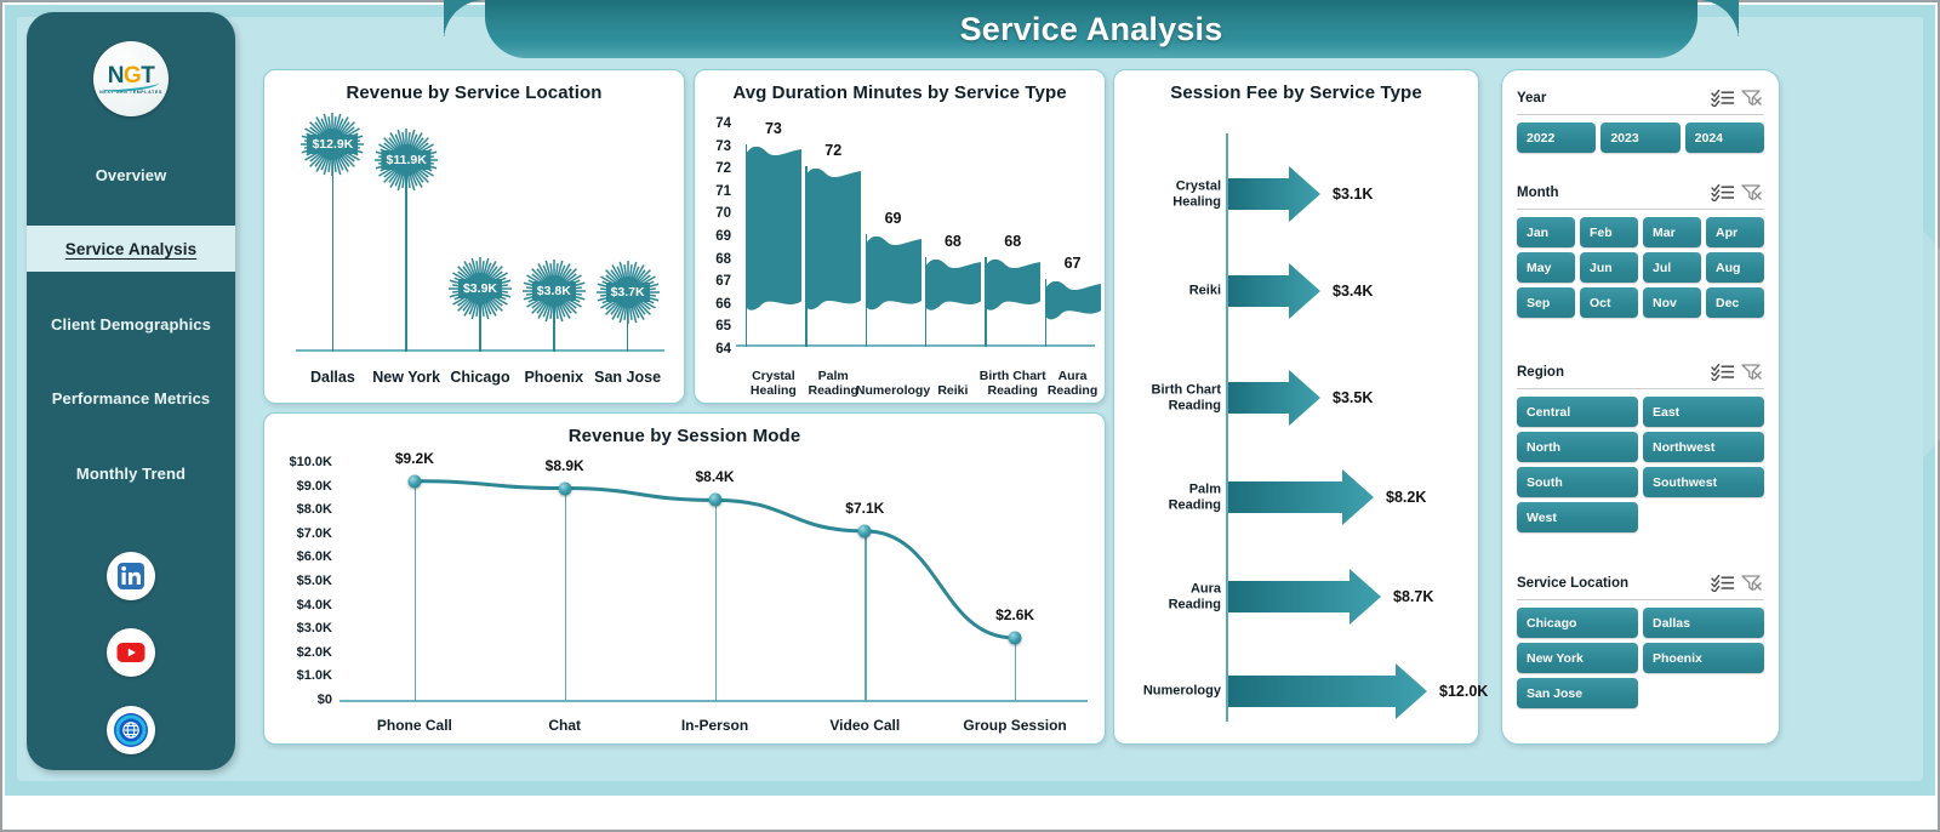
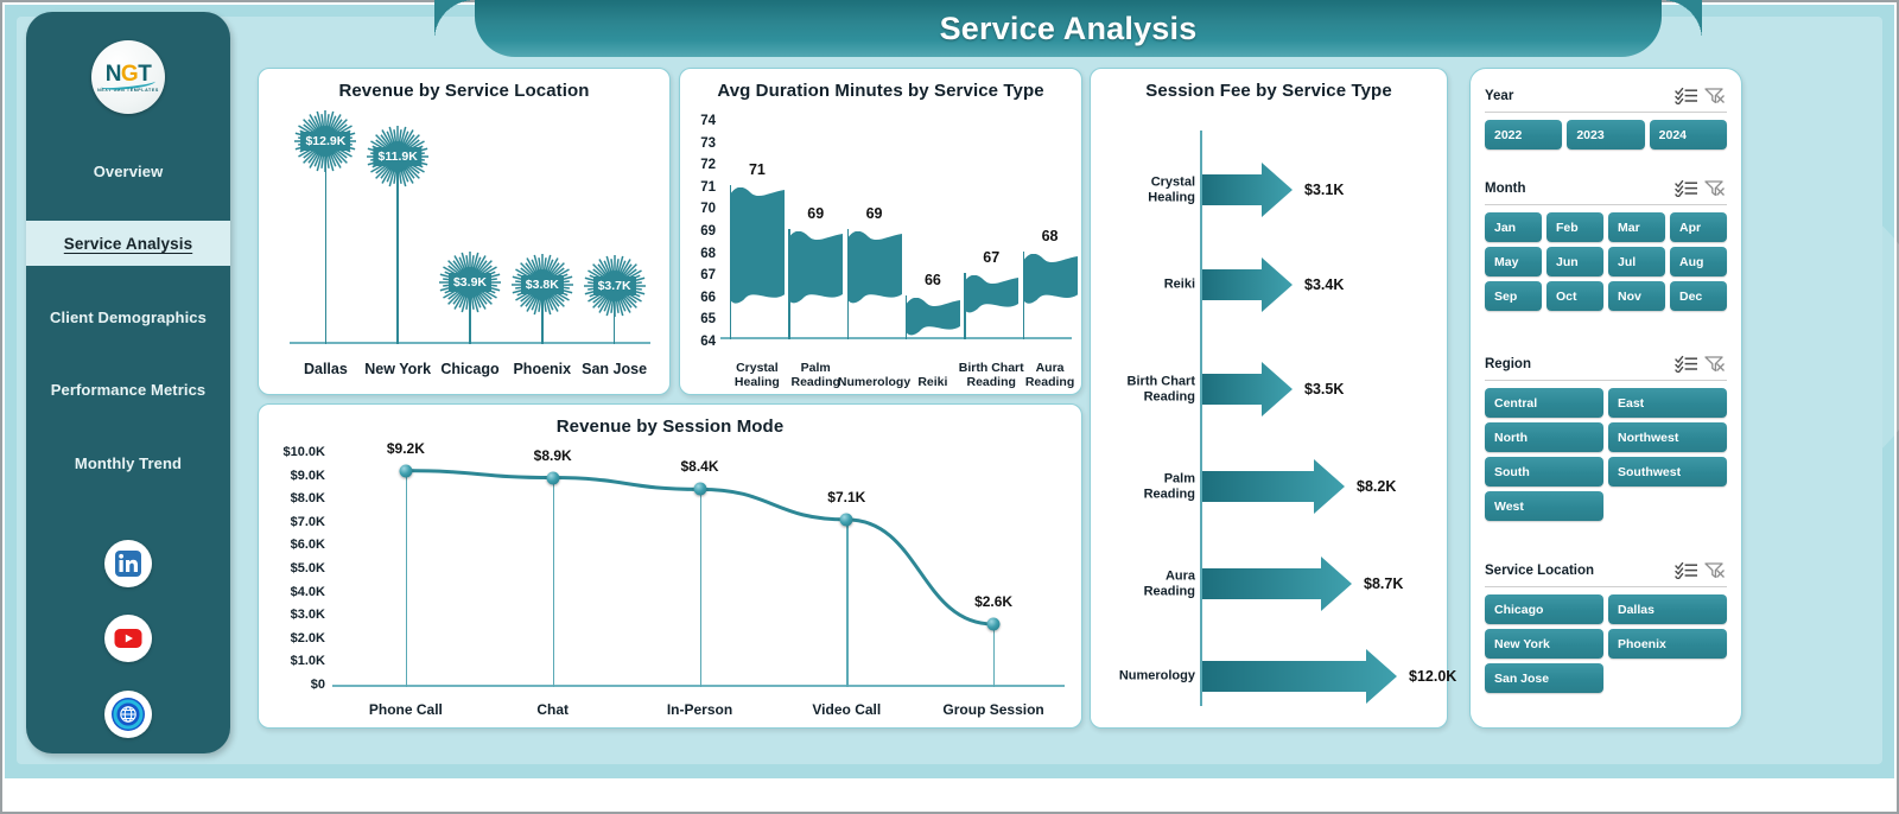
Avg Duration Minutes by Service Type/Crystal Healing: 73 -> 71
Avg Duration Minutes by Service Type/Palm Reading: 72 -> 69
Avg Duration Minutes by Service Type/Reiki: 68 -> 66
Avg Duration Minutes by Service Type/Birth Chart Reading: 68 -> 67
Avg Duration Minutes by Service Type/Aura Reading: 67 -> 68
